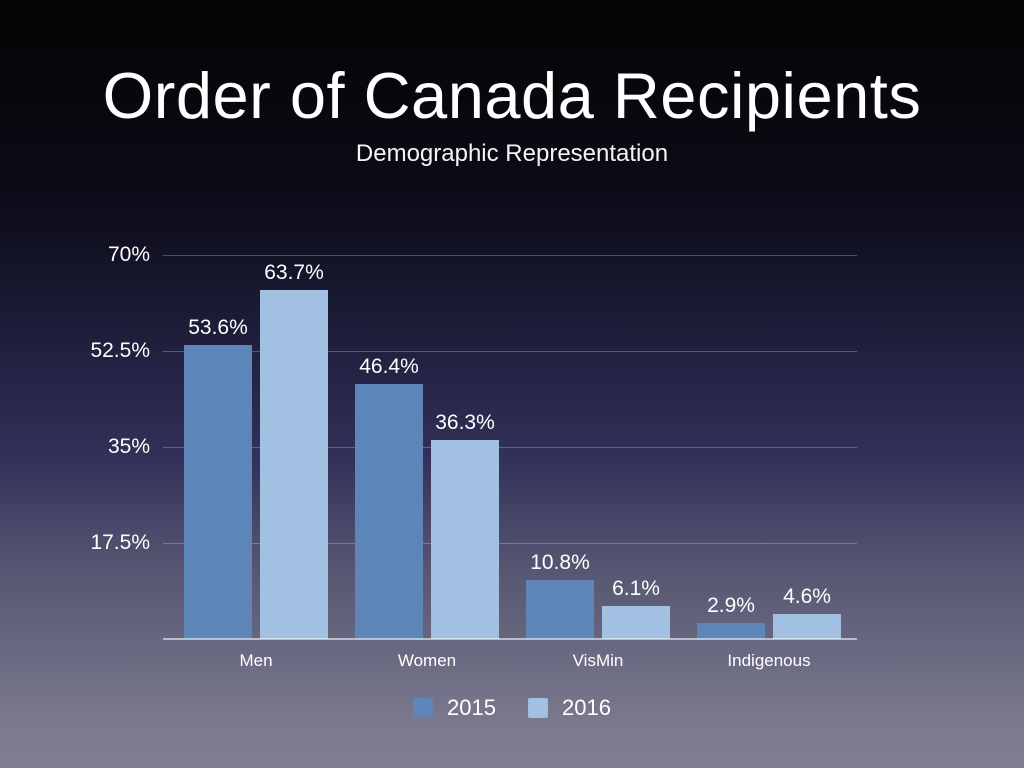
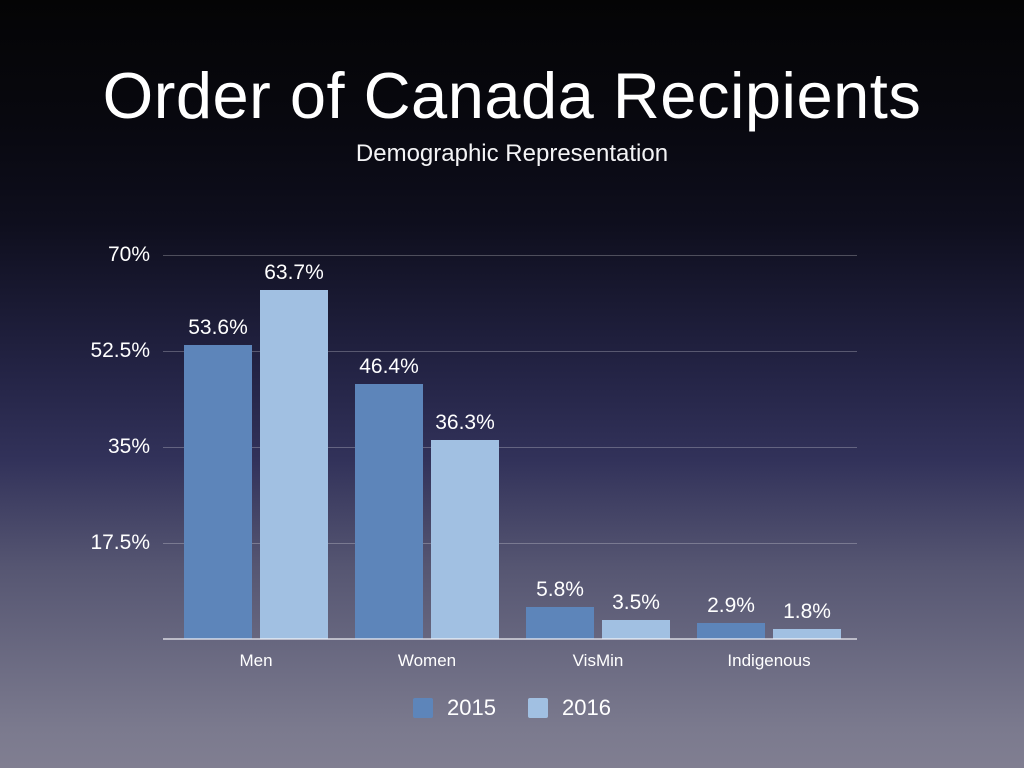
2015/VisMin: 10.8% -> 5.8%
2016/VisMin: 6.1% -> 3.5%
2016/Indigenous: 4.6% -> 1.8%
